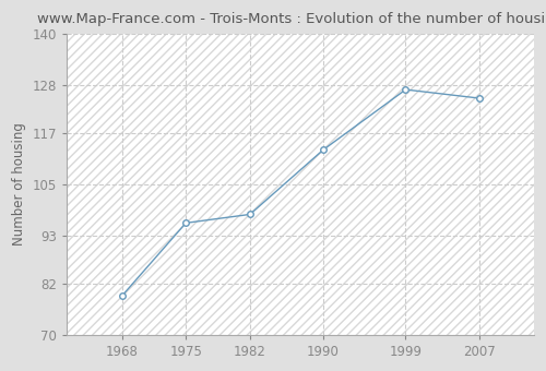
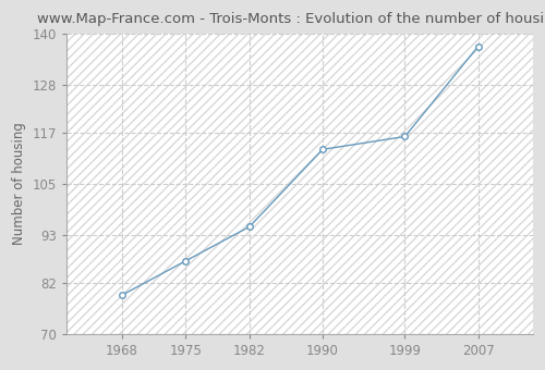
1975: 96 -> 87
1982: 98 -> 95
1999: 127 -> 116
2007: 125 -> 137
